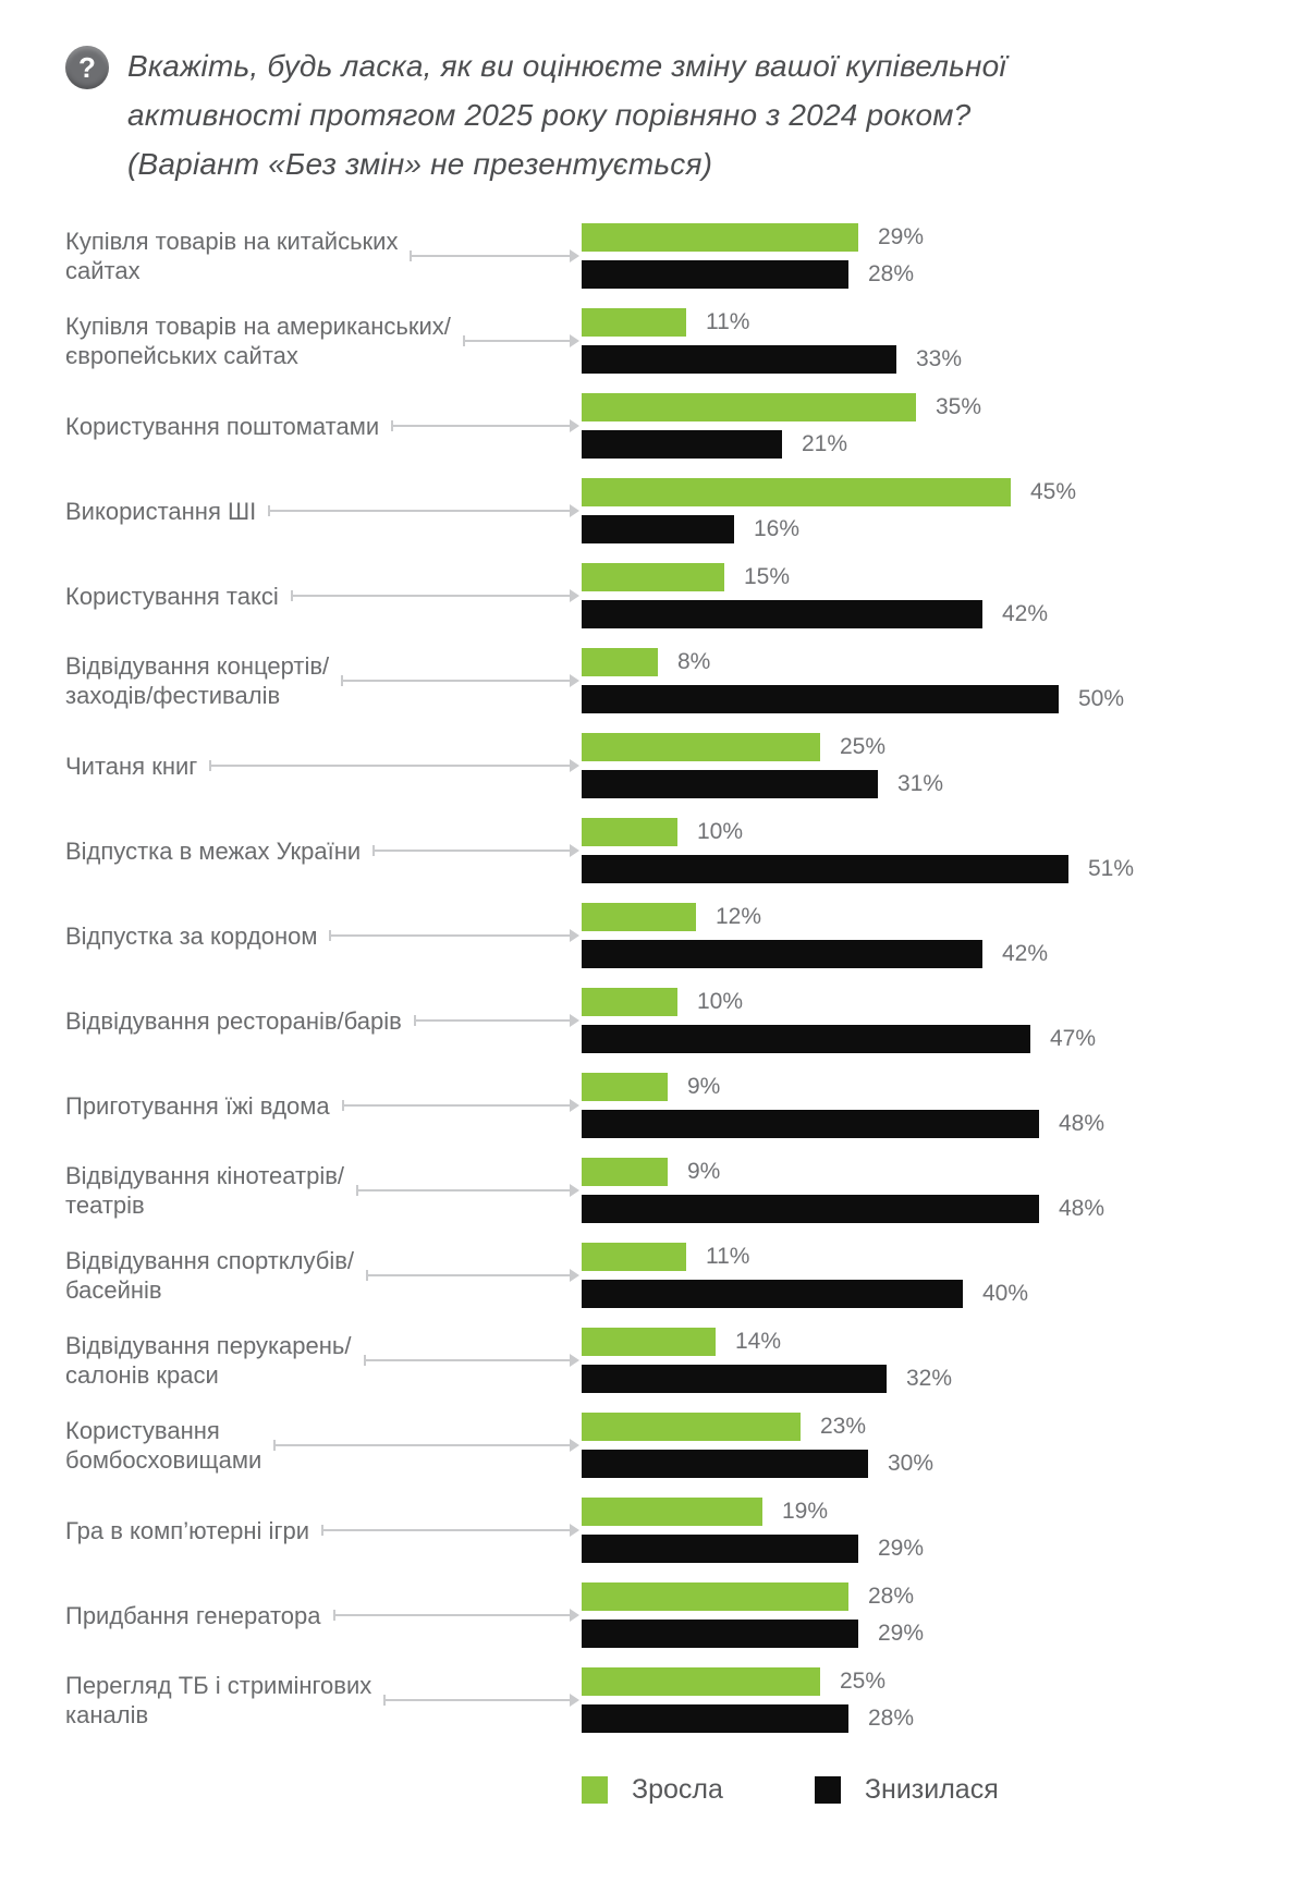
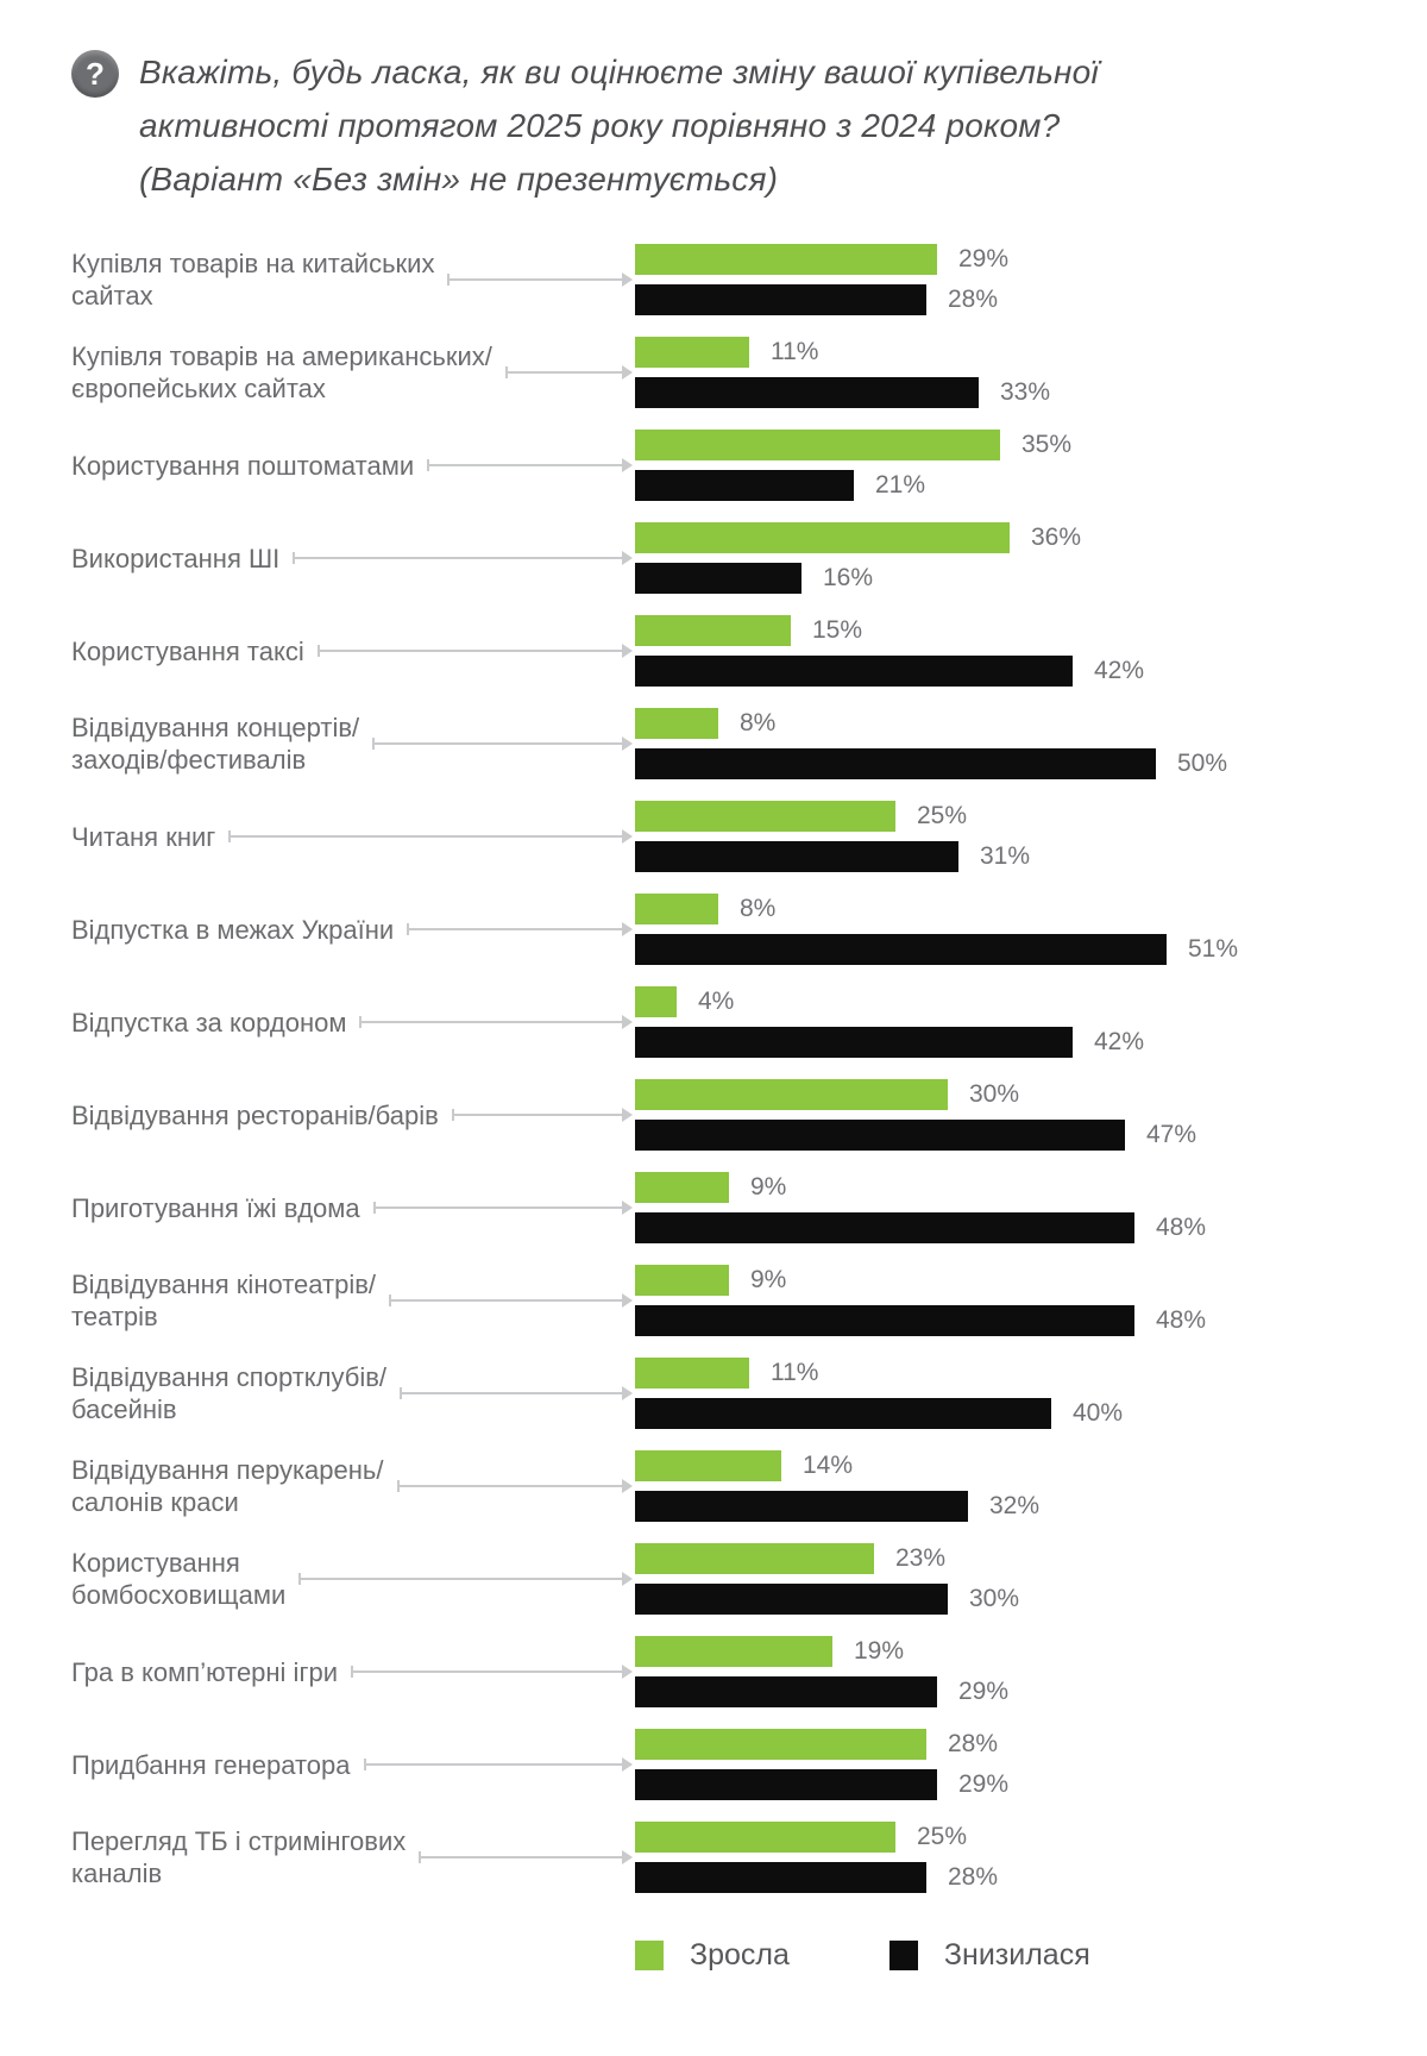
Зросла/Використання ШІ: 45% -> 36%
Зросла/Відпустка в межах України: 10% -> 8%
Зросла/Відпустка за кордоном: 12% -> 4%
Зросла/Відвідування ресторанів/барів: 10% -> 30%
